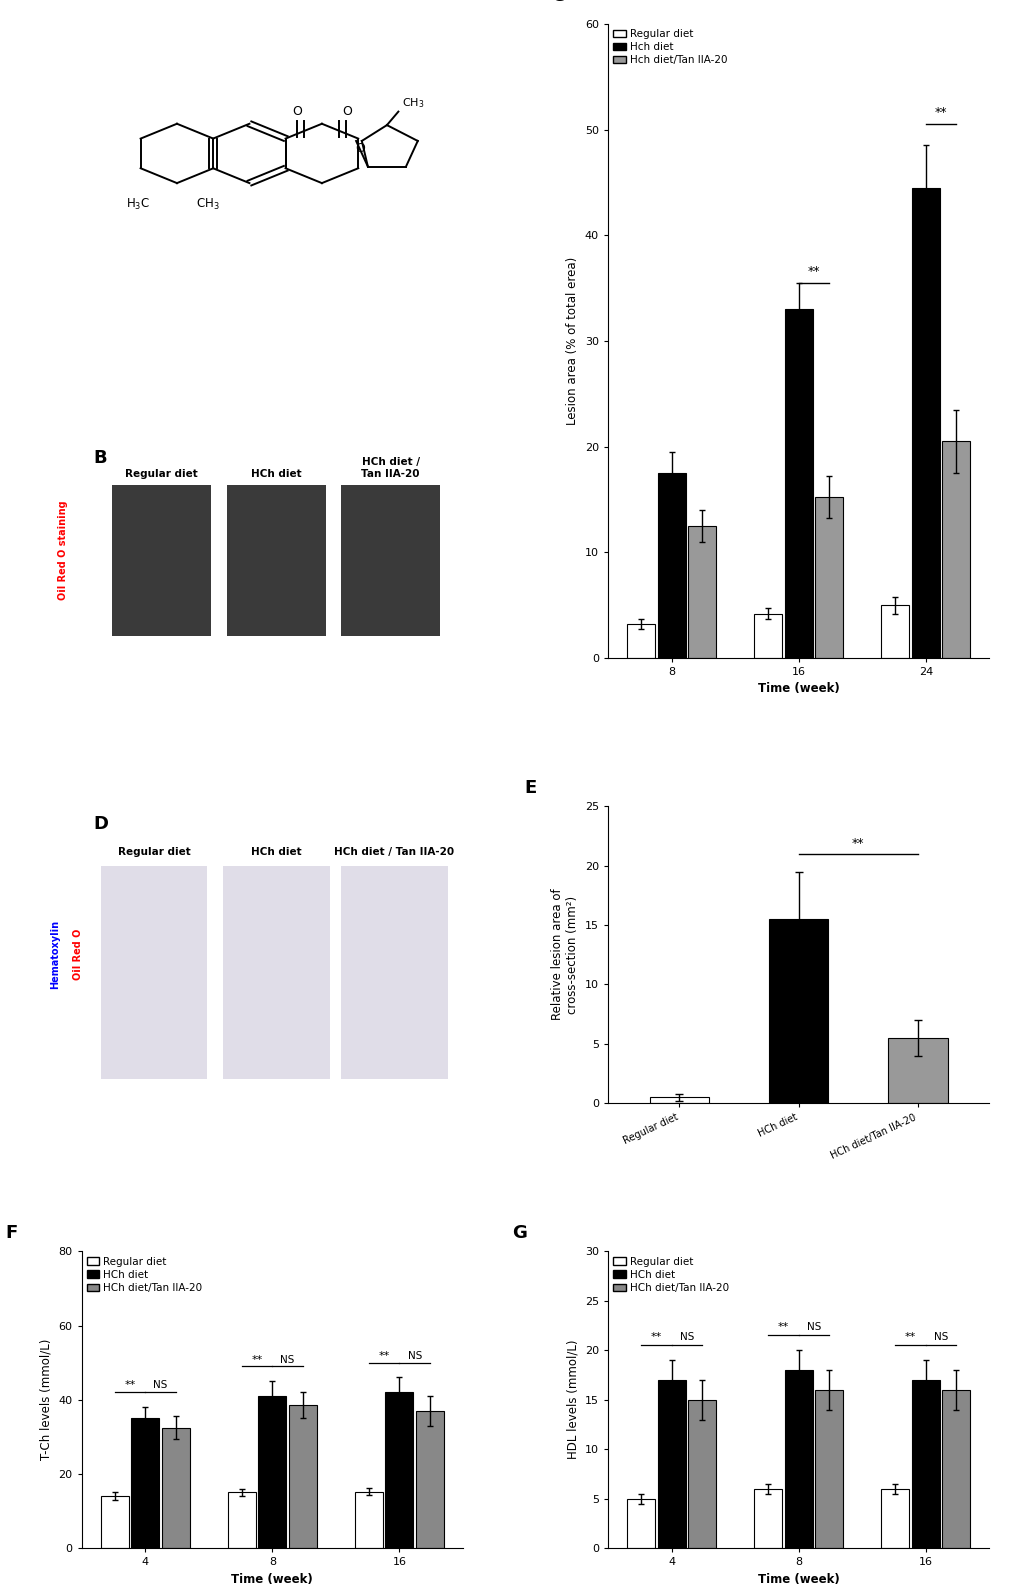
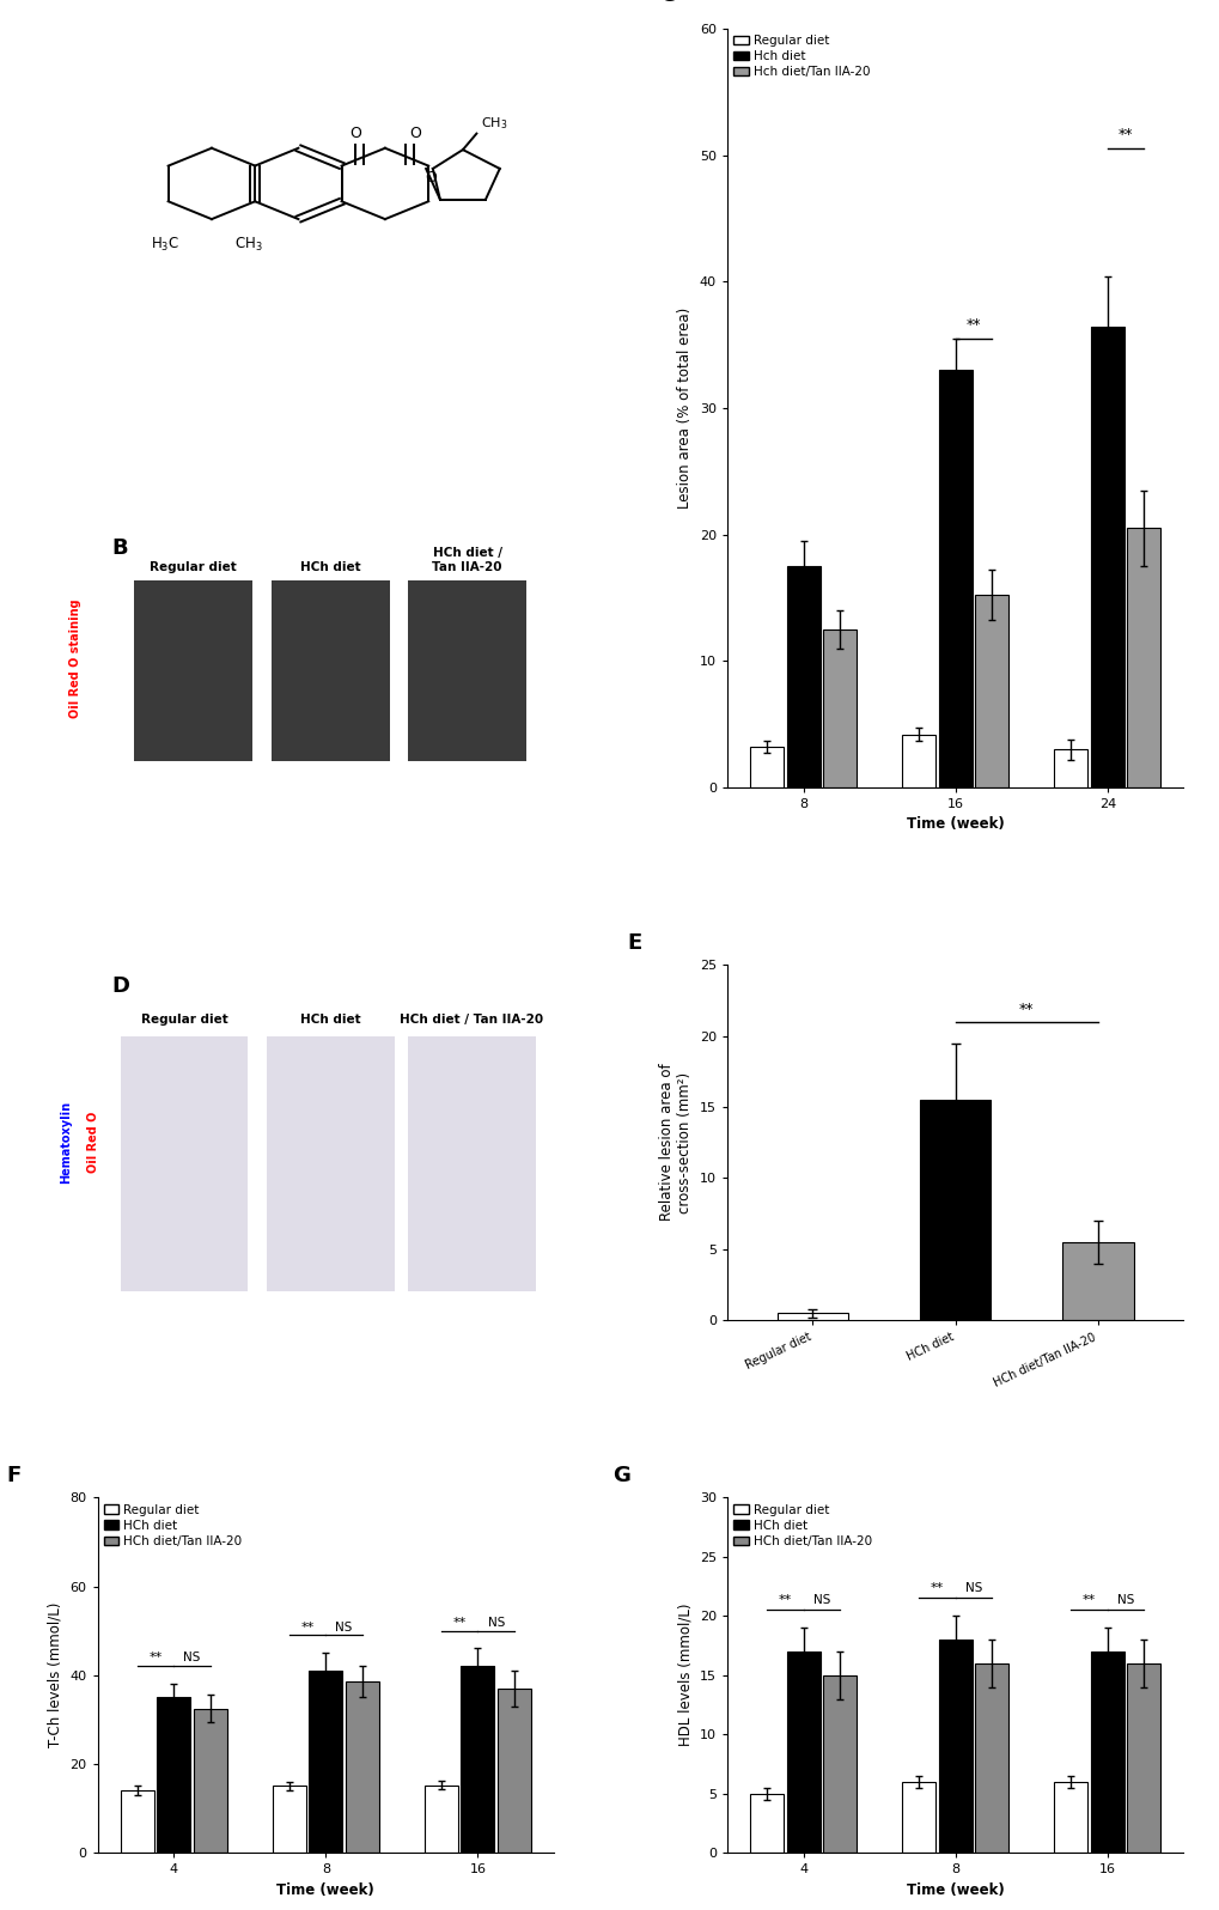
Regular diet/24: 5.0 -> 3.0
Hch diet/24: 44.5 -> 36.4
